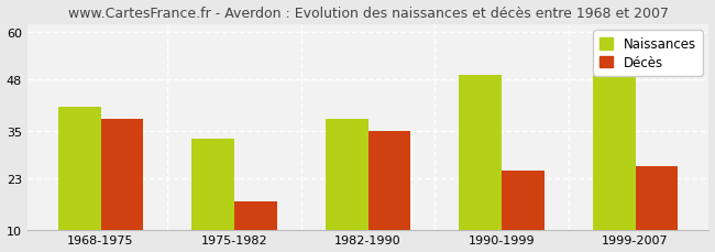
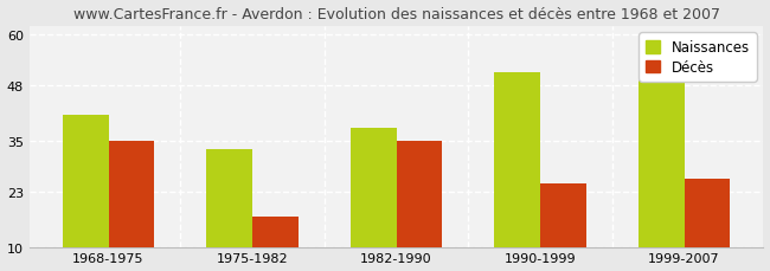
Décès/1968-1975: 38 -> 35
Naissances/1990-1999: 49 -> 51
